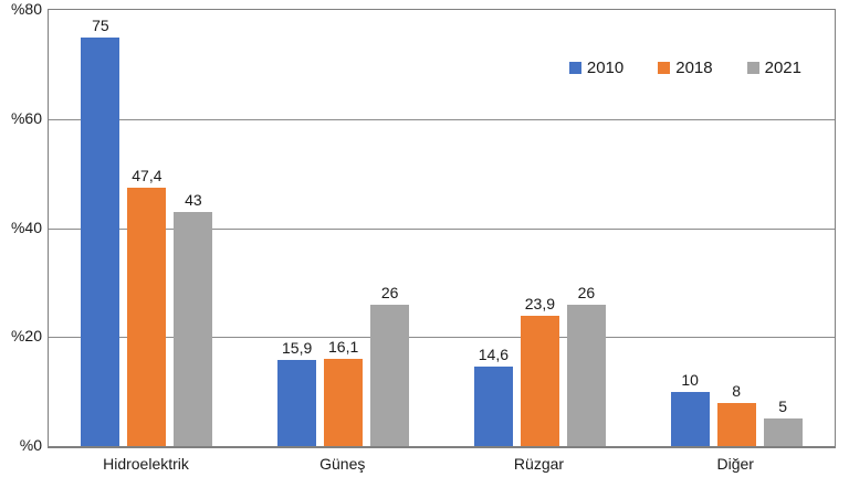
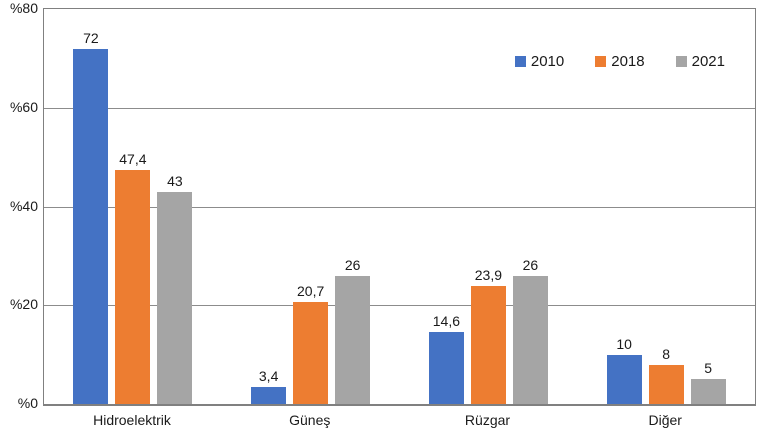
2010/Hidroelektrik: 75 -> 72
2010/Güneş: 15,9 -> 3,4
2018/Güneş: 16,1 -> 20,7
